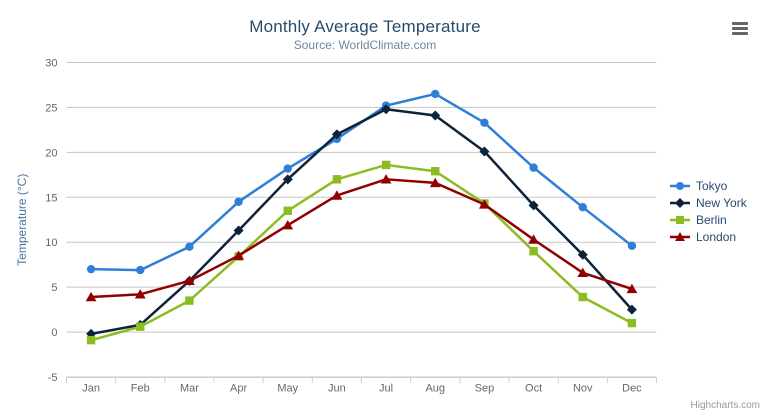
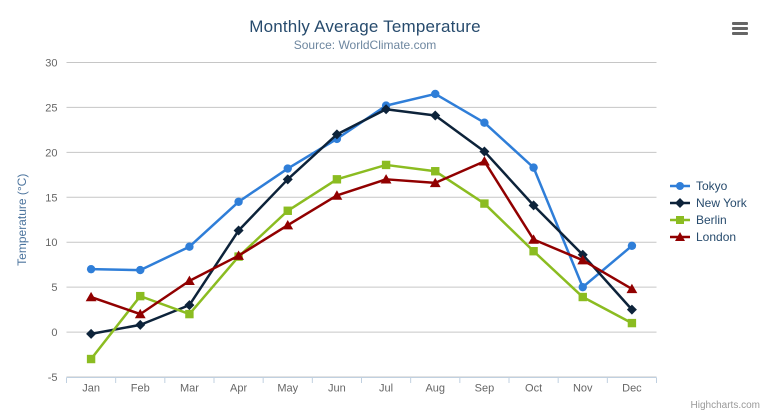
Berlin/Jan: -1 -> -3
Berlin/Feb: 1 -> 4
London/Feb: 4 -> 2
New York/Mar: 6 -> 3
Berlin/Mar: 4 -> 2
London/Sep: 14 -> 19
Tokyo/Nov: 14 -> 5
London/Nov: 7 -> 8
